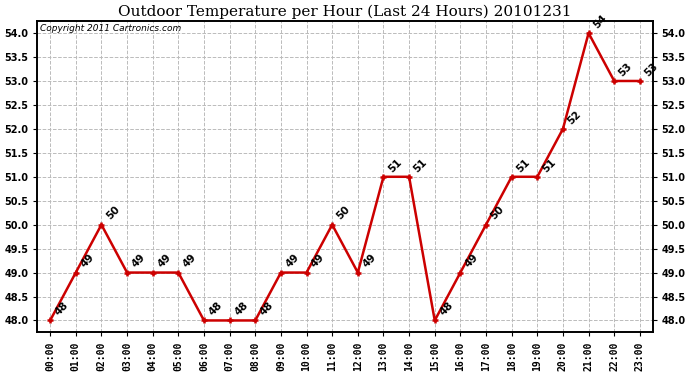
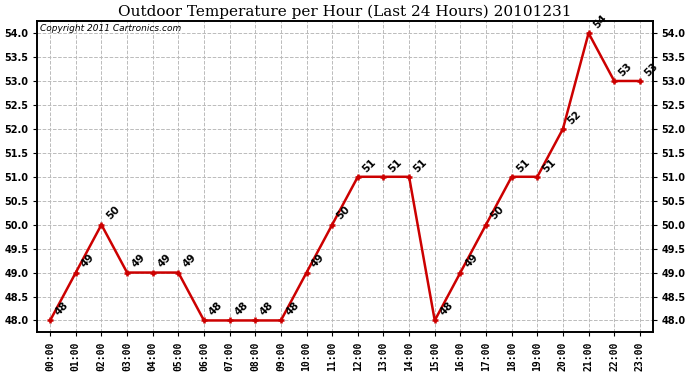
09:00: 49 -> 48
12:00: 49 -> 51
